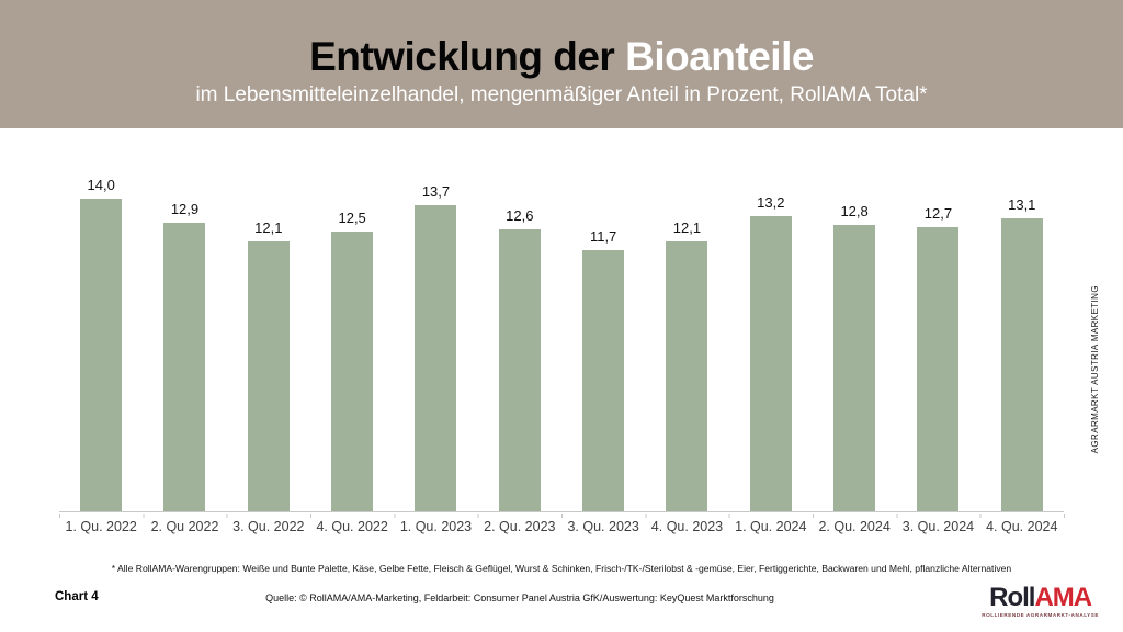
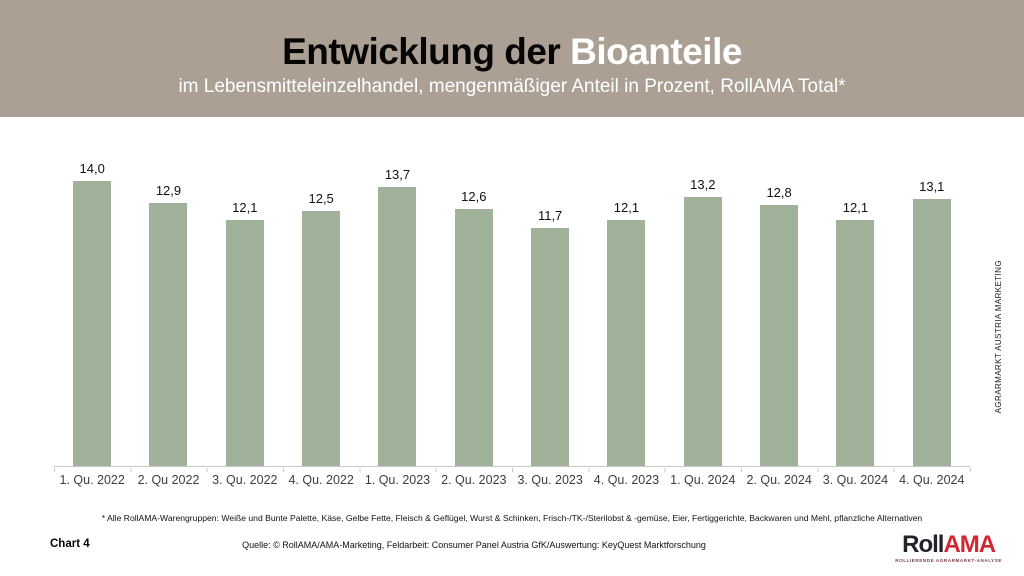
3. Qu. 2024: 12,7 -> 12,1
